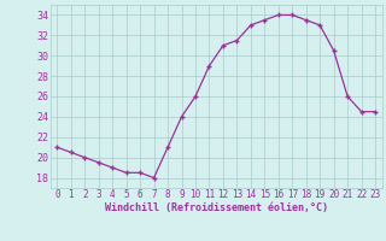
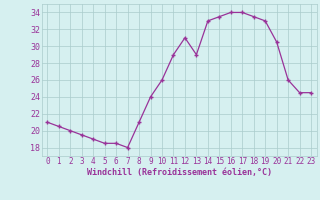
13: 31.5 -> 29.0
